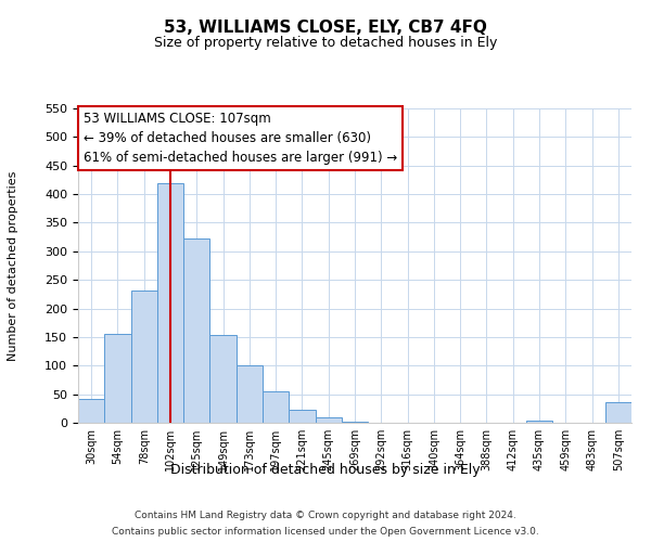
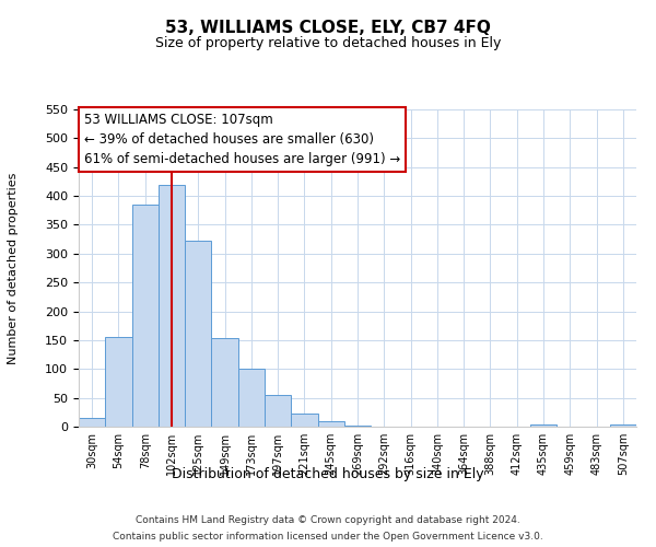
30sqm: 42 -> 15
78sqm: 232 -> 385
507sqm: 36 -> 3
